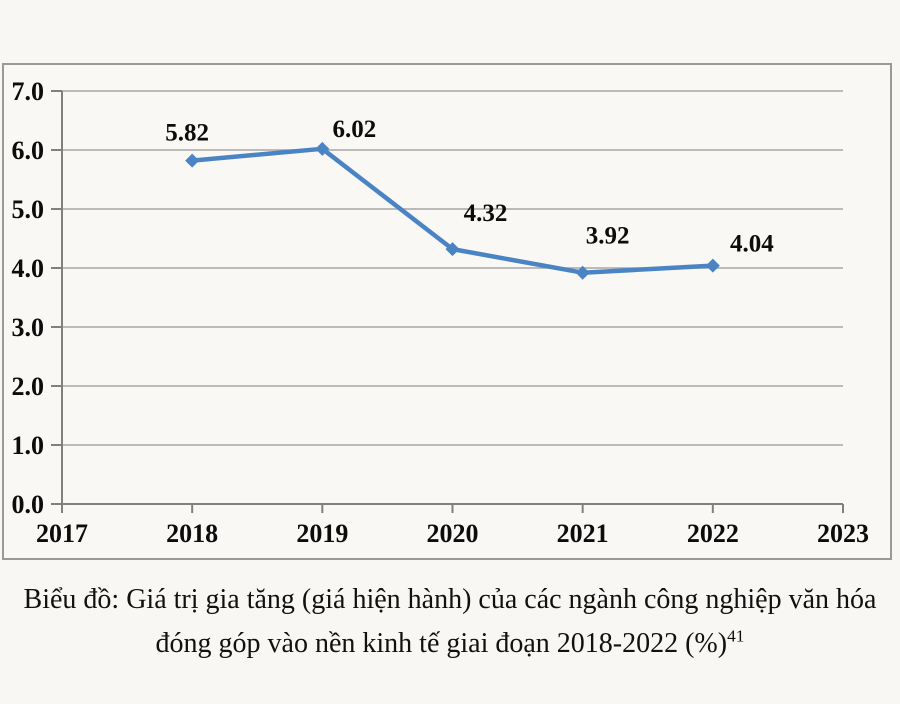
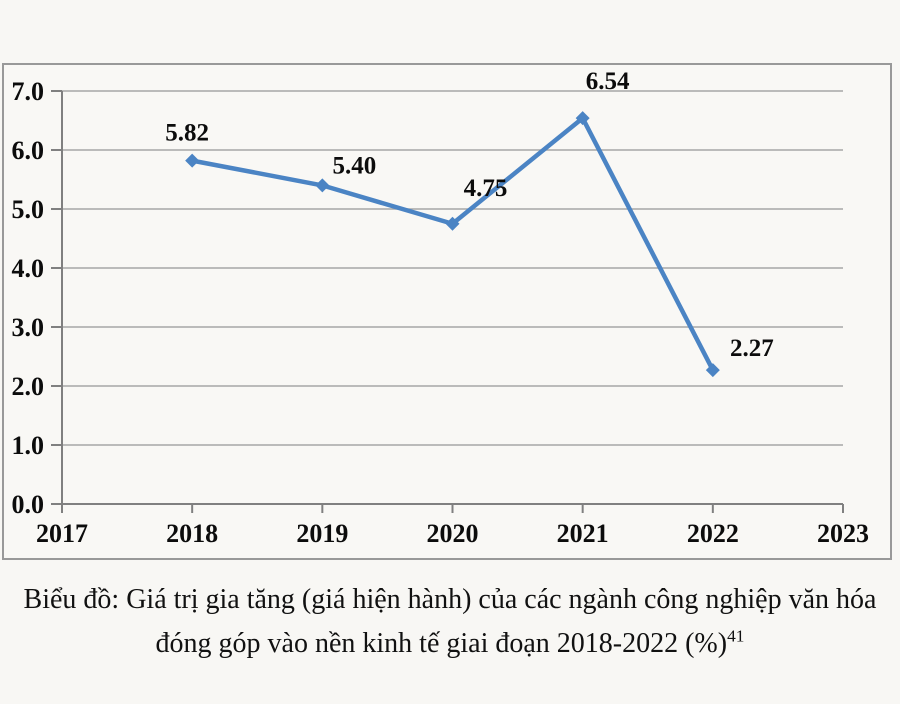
2019: 6.02 -> 5.40
2020: 4.32 -> 4.75
2021: 3.92 -> 6.54
2022: 4.04 -> 2.27
